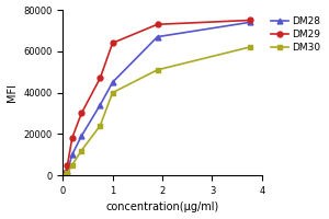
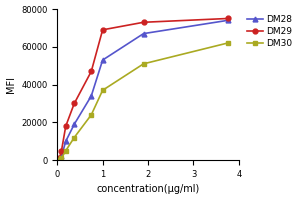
DM28/1: 45000 -> 53000
DM29/1: 64000 -> 69000
DM30/1: 40000 -> 37000
